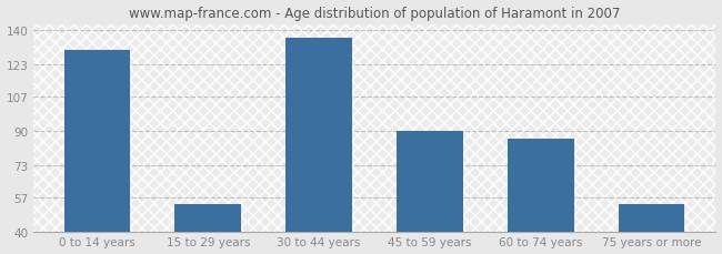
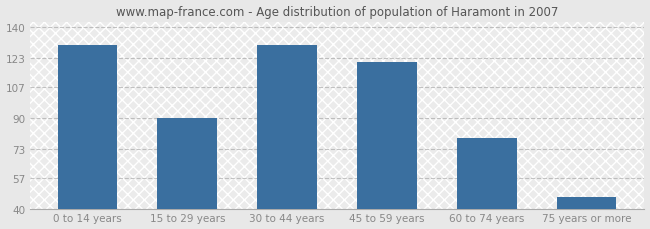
15 to 29 years: 54 -> 90
30 to 44 years: 136 -> 130
45 to 59 years: 90 -> 121
60 to 74 years: 86 -> 79
75 years or more: 54 -> 47
